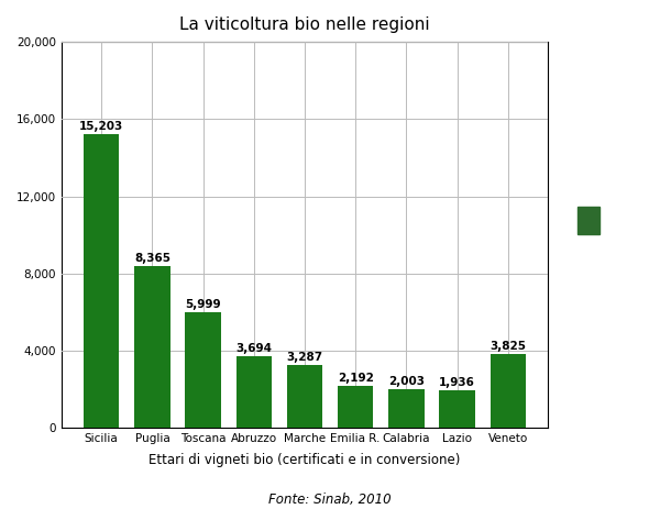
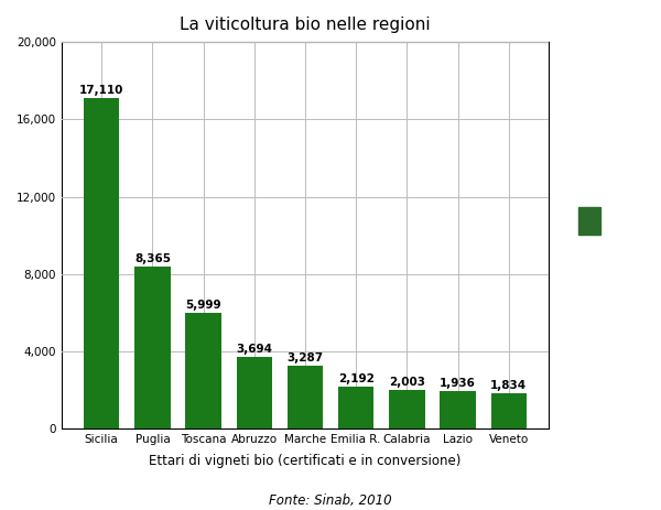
Sicilia: 15,203 -> 17,110
Veneto: 3,825 -> 1,834
